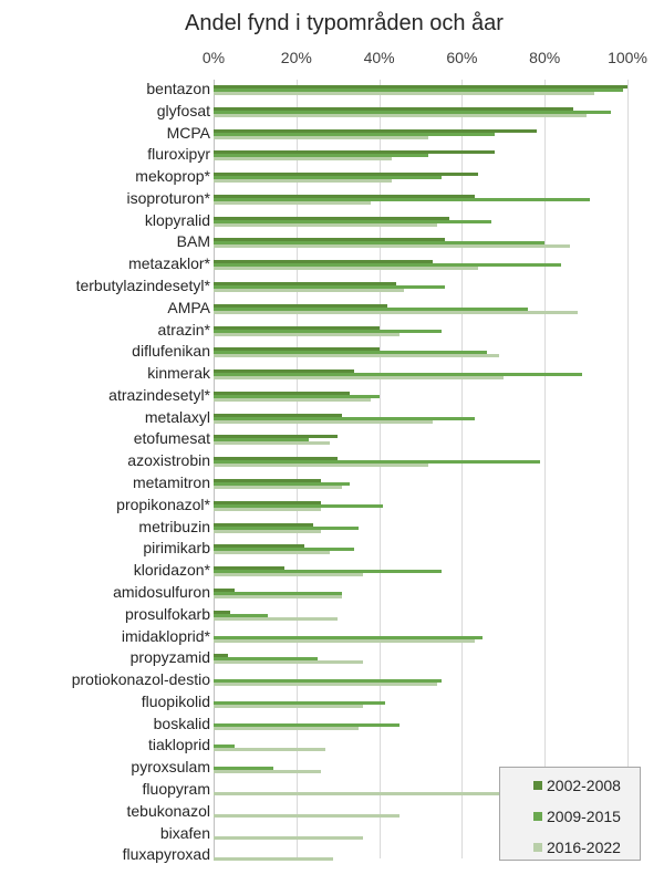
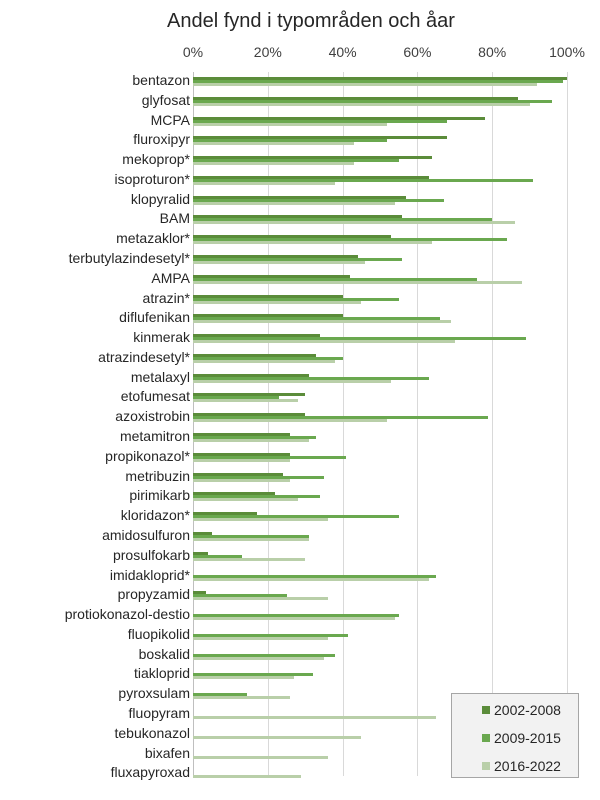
2009-2015/boskalid: 45% -> 38%
2009-2015/tiakloprid: 5% -> 32%
2016-2022/fluopyram: 70% -> 65%
